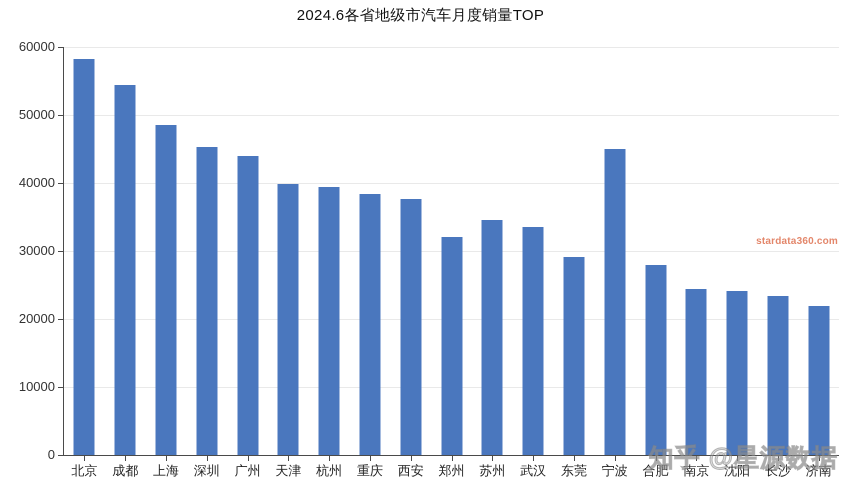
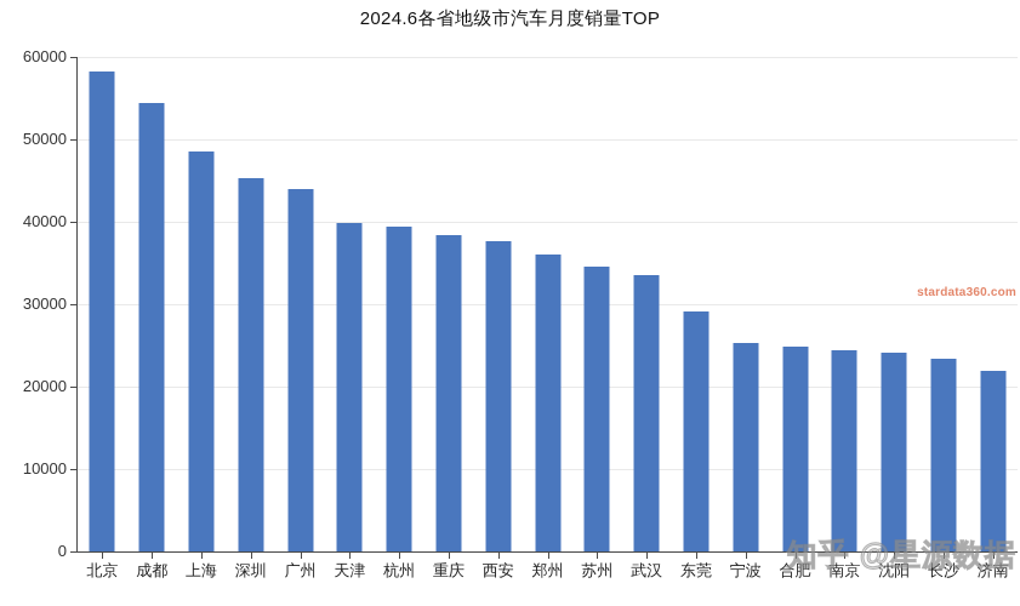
郑州: 32000 -> 36000
宁波: 45000 -> 25000
合肥: 28000 -> 25000
